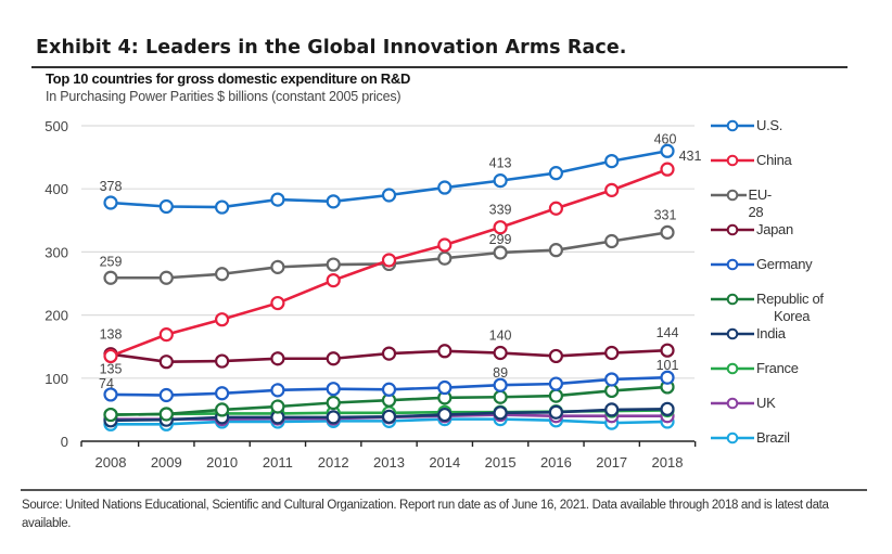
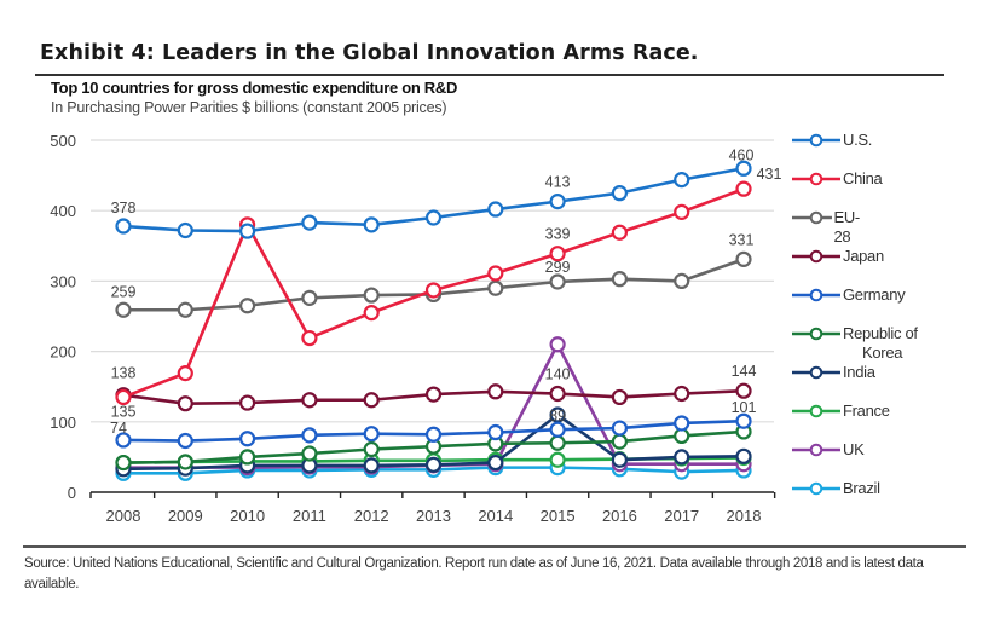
China/2010: 190 -> 380
India/2015: 40 -> 110
UK/2015: 40 -> 210
EU-28/2017: 320 -> 300
